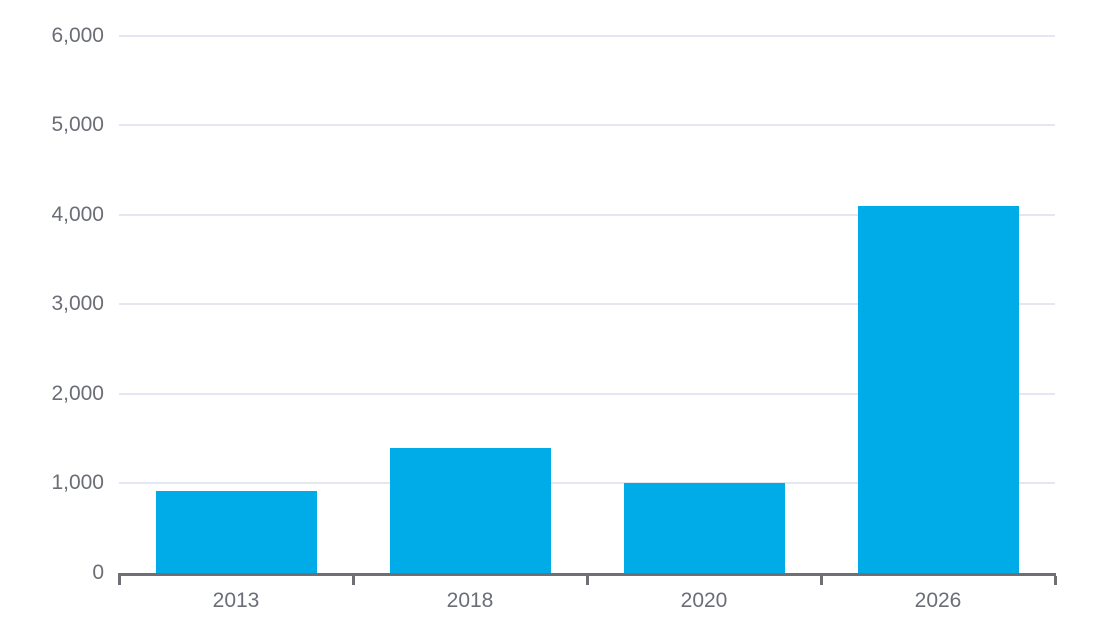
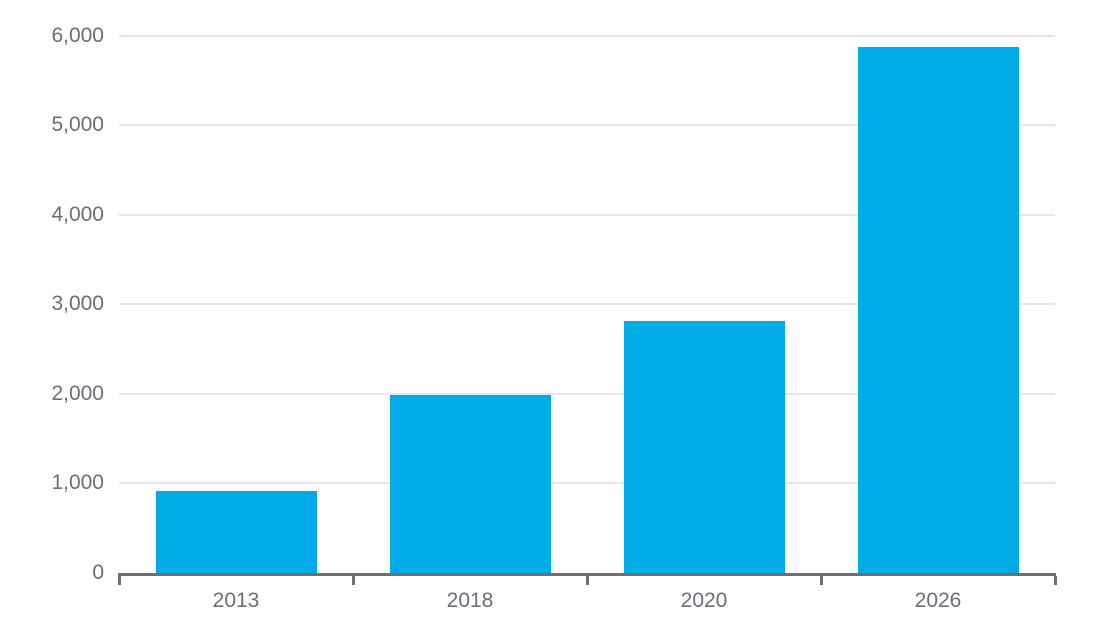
2018: 1400 -> 2000
2020: 1000 -> 2800
2026: 4100 -> 5900
